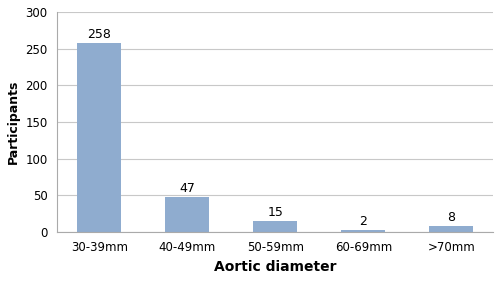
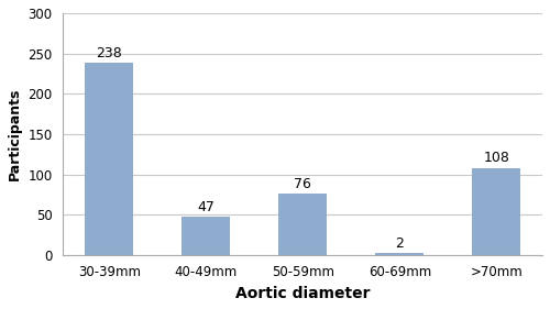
30-39mm: 258 -> 238
50-59mm: 15 -> 76
>70mm: 8 -> 108
